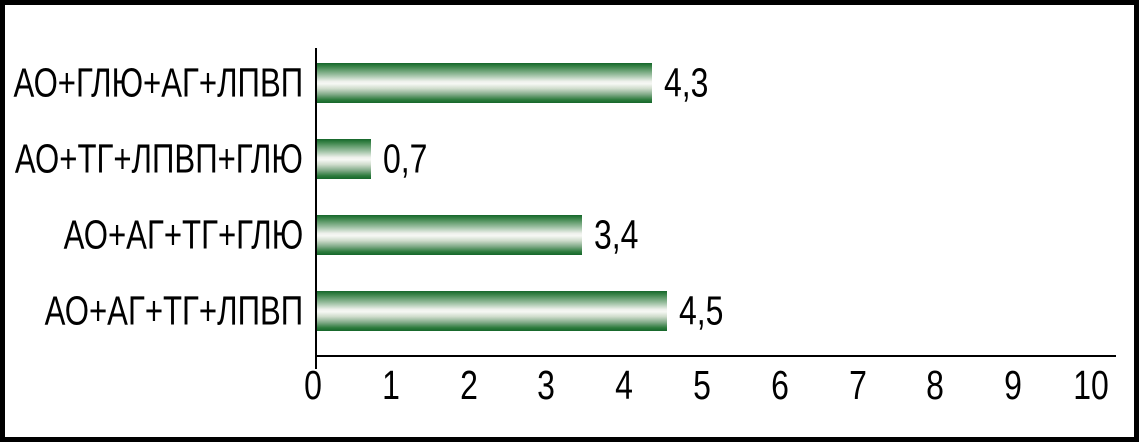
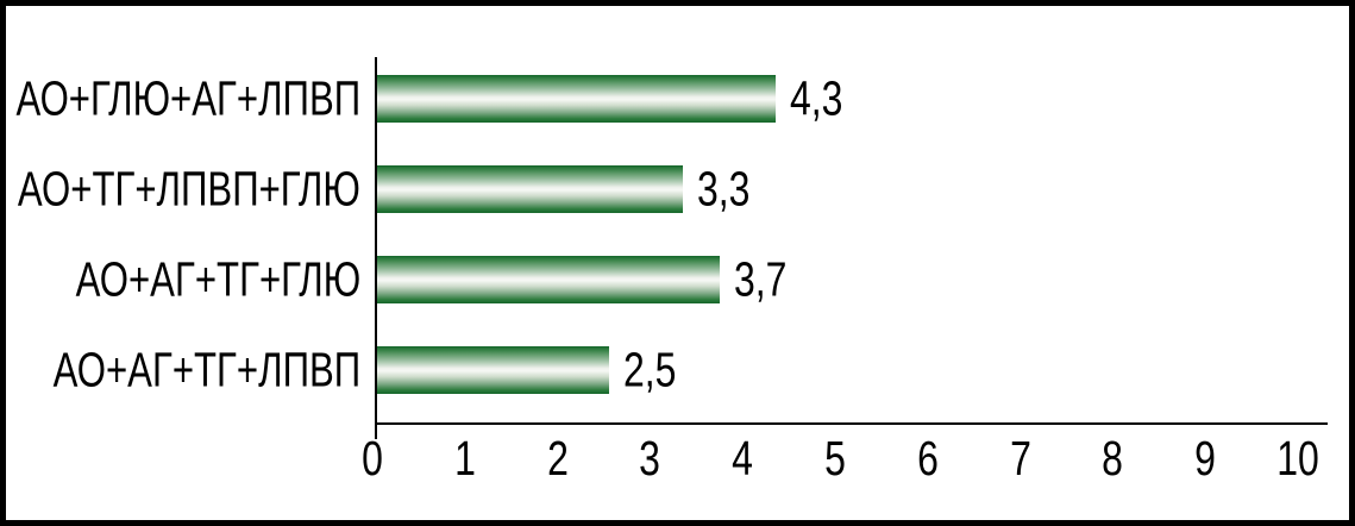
АО+ТГ+ЛПВП+ГЛЮ: 0,7 -> 3,3
АО+АГ+ТГ+ГЛЮ: 3,4 -> 3,7
АО+АГ+ТГ+ЛПВП: 4,5 -> 2,5
